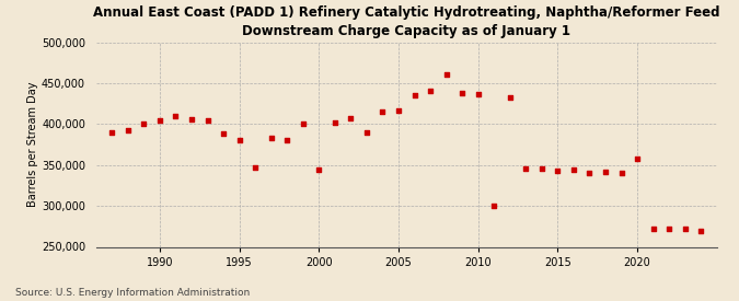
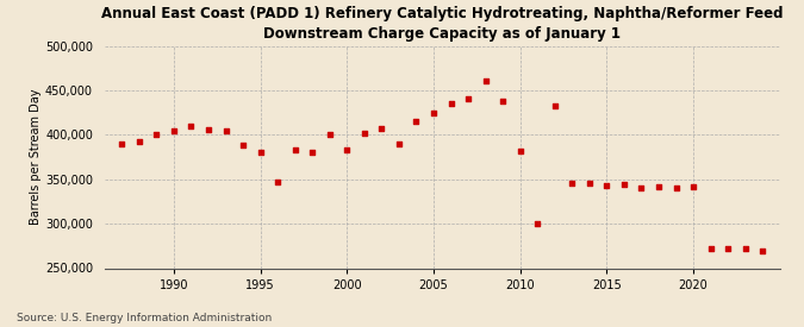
2000: 344,000 -> 383,000
2005: 416,000 -> 425,000
2010: 436,000 -> 382,000
2020: 358,000 -> 342,000
